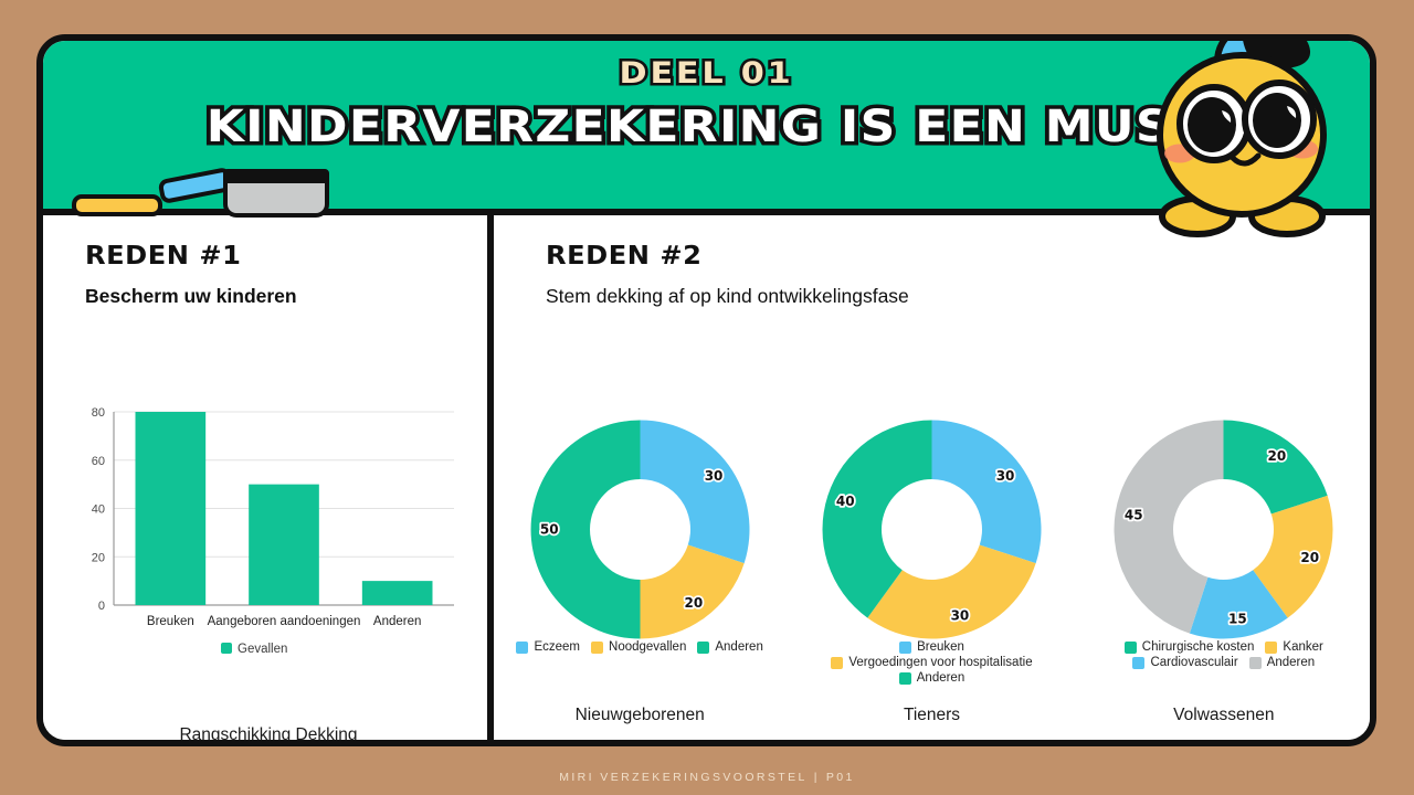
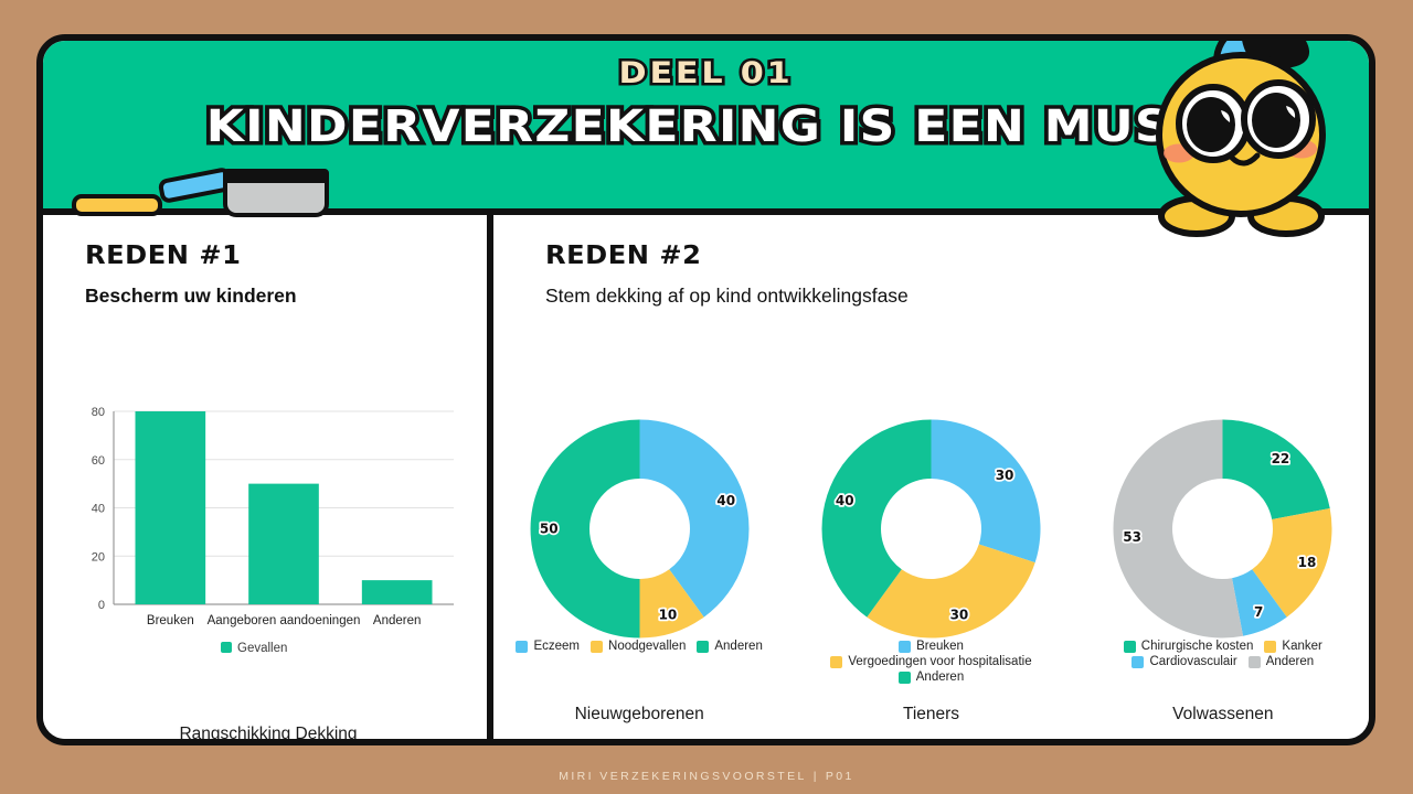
Nieuwgeborenen/Eczeem: 30 -> 40
Nieuwgeborenen/Noodgevallen: 20 -> 10
Volwassenen/Chirurgische kosten: 20 -> 22
Volwassenen/Kanker: 20 -> 18
Volwassenen/Cardiovasculair: 15 -> 7
Volwassenen/Anderen: 45 -> 53
